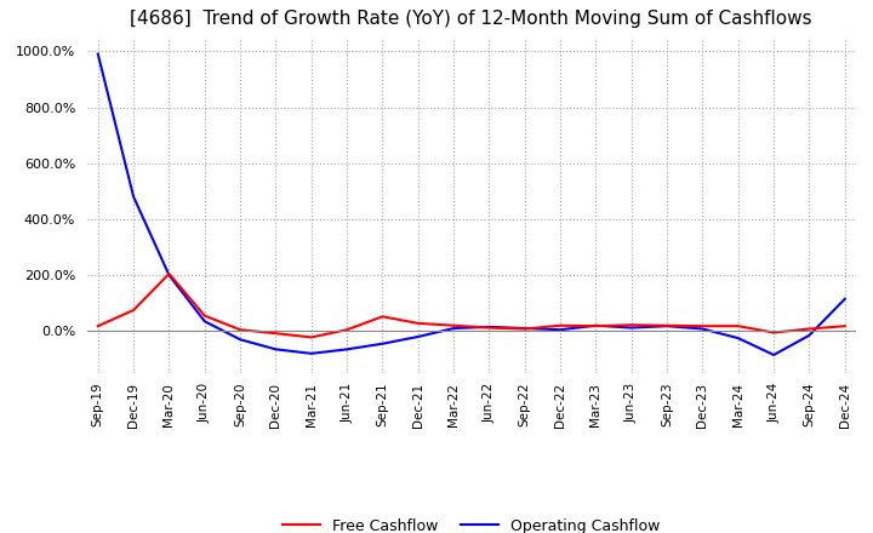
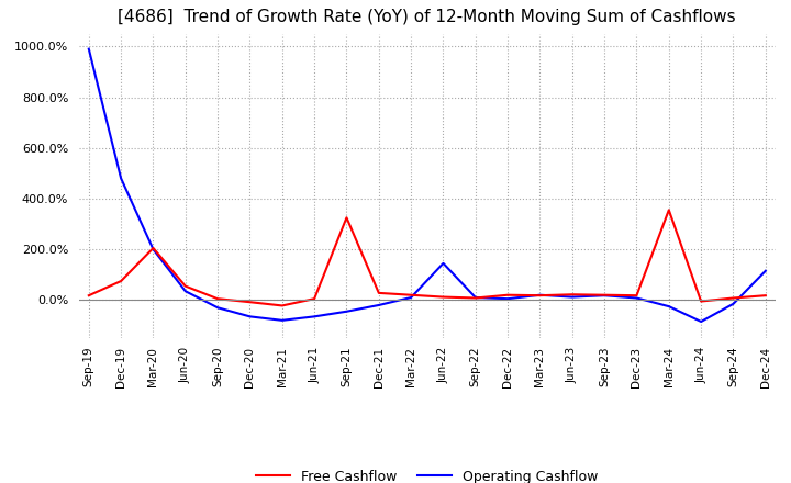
Free Cashflow/Sep-21: 52% -> 325%
Operating Cashflow/Jun-22: 15% -> 145%
Free Cashflow/Mar-24: 18% -> 355%
